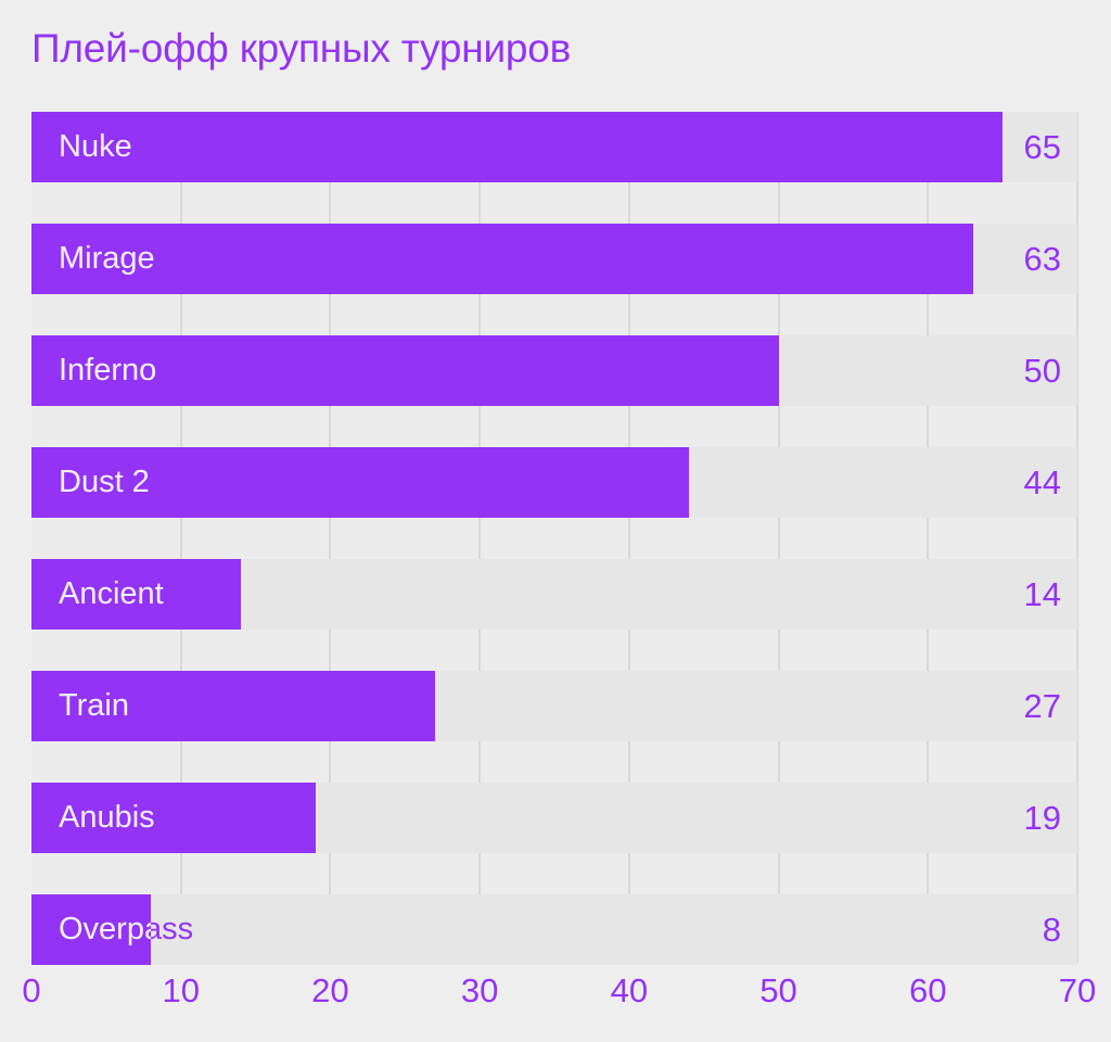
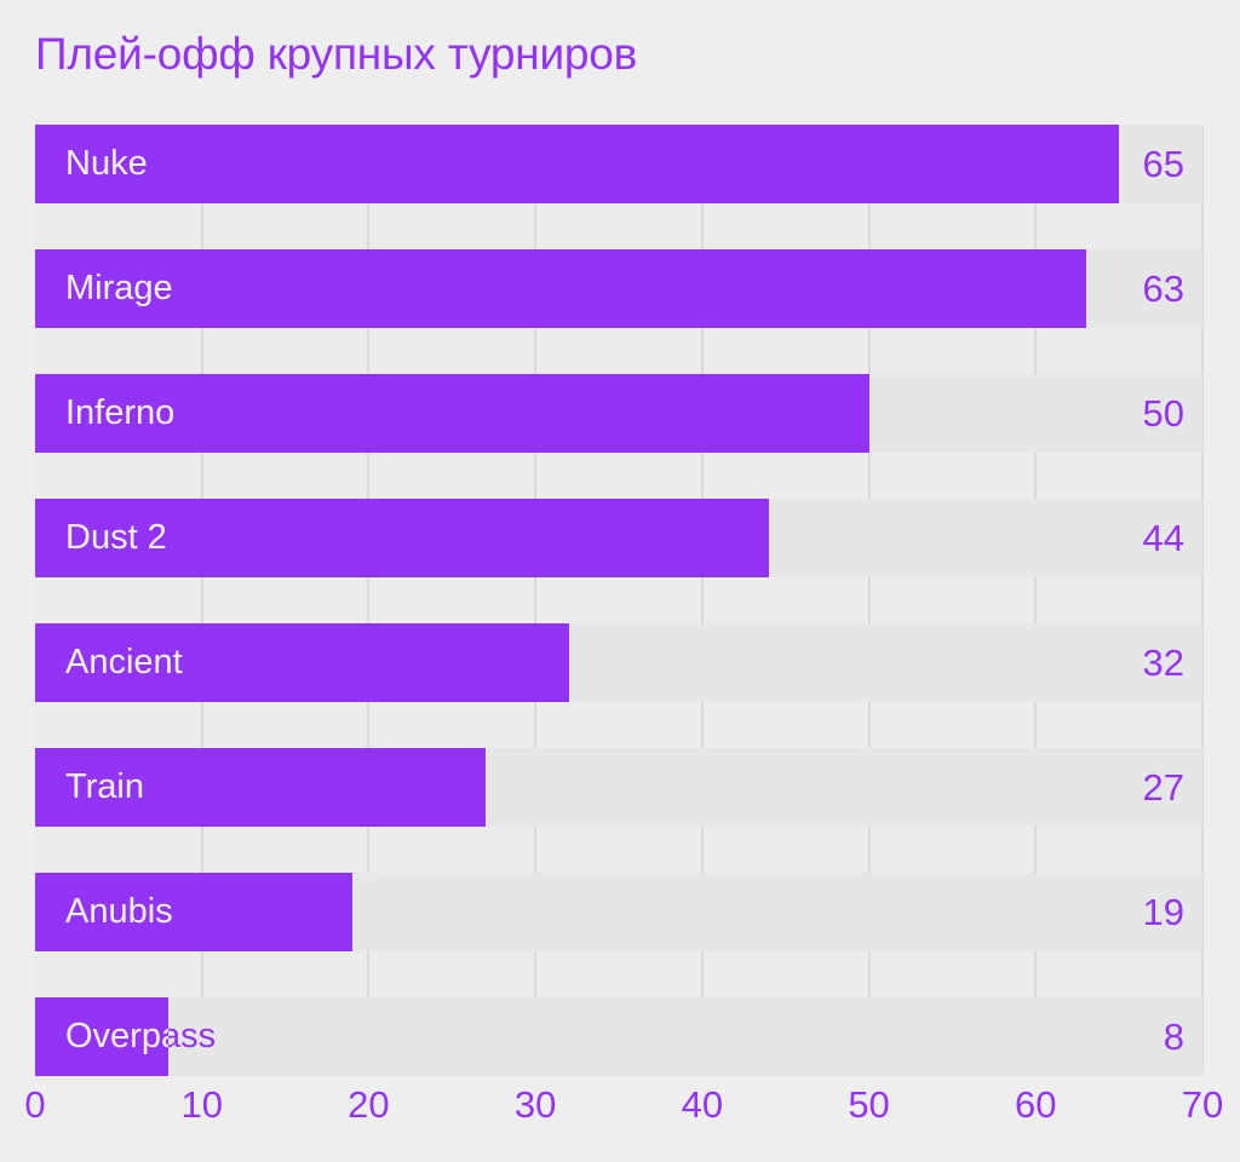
Ancient: 14 -> 32
